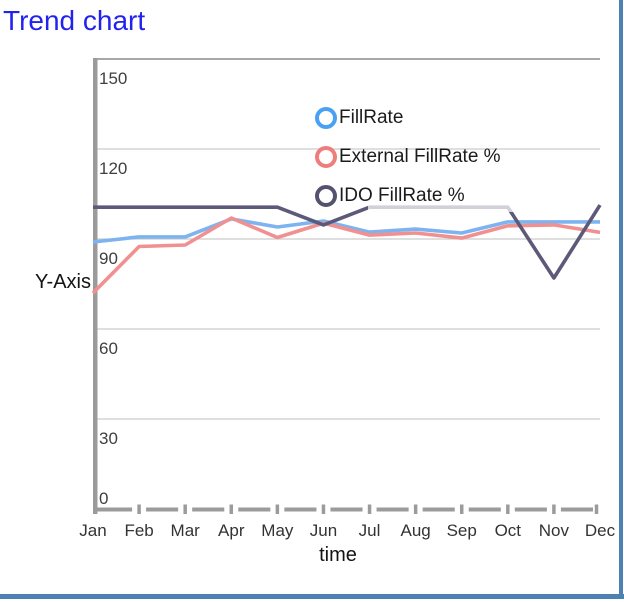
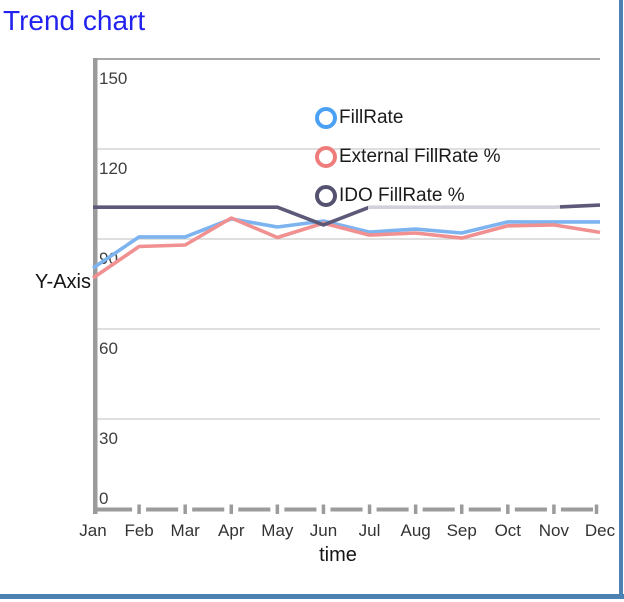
FillRate/Jan: 89 -> 80
External FillRate %/Jan: 72 -> 77
IDO FillRate %/Nov: 77 -> 101
